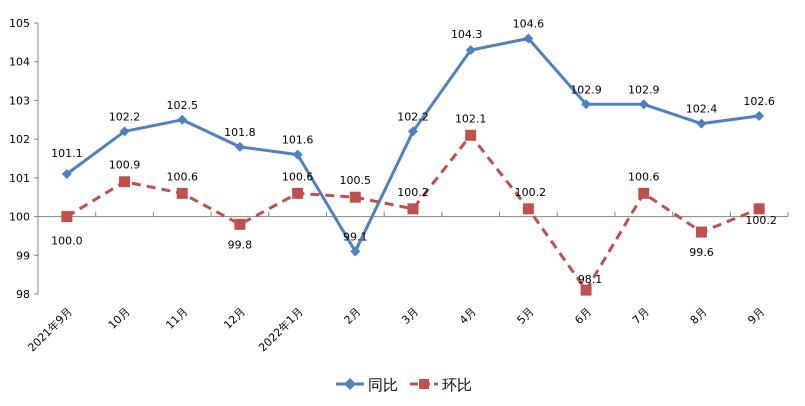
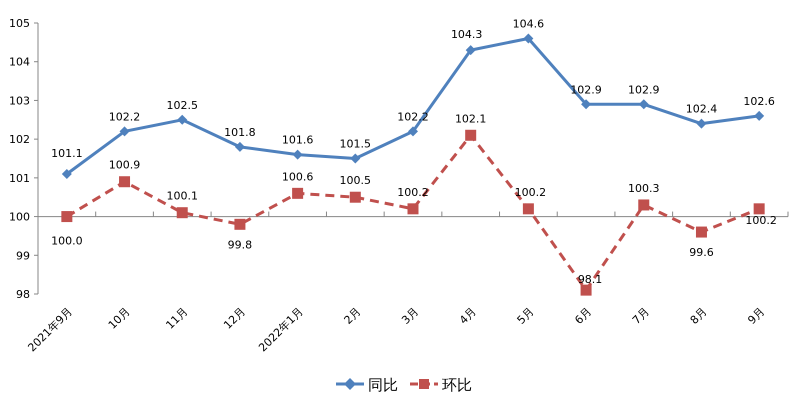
环比/11月: 100.6 -> 100.1
同比/2月: 99.1 -> 101.5
环比/7月: 100.6 -> 100.3
